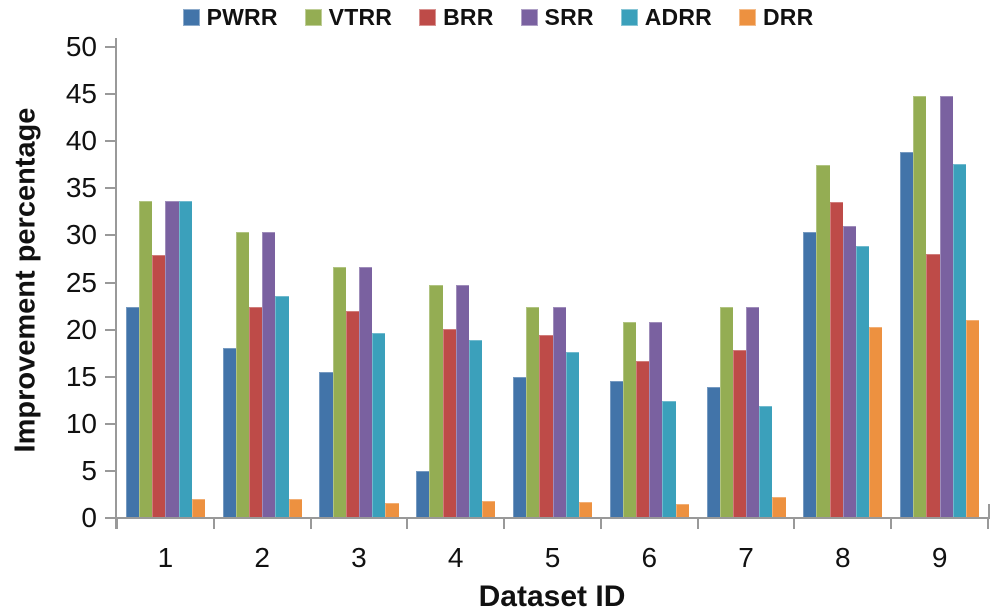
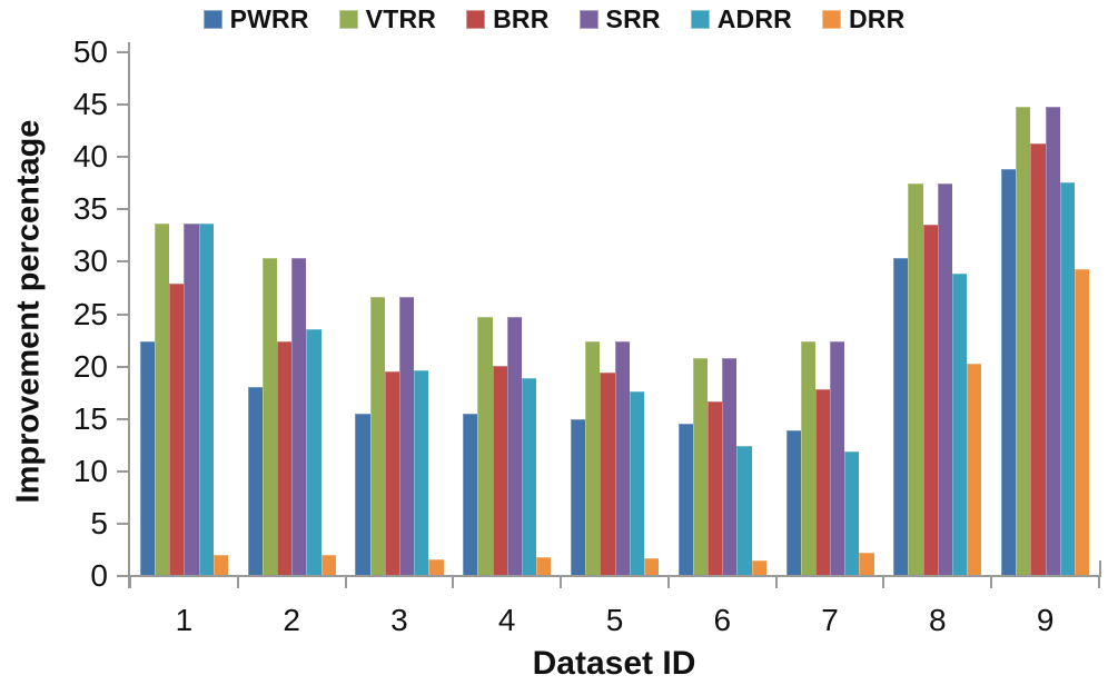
BRR/3: 22 -> 20
PWRR/4: 5 -> 16
SRR/8: 31 -> 38
BRR/9: 28 -> 41
DRR/9: 21 -> 29
